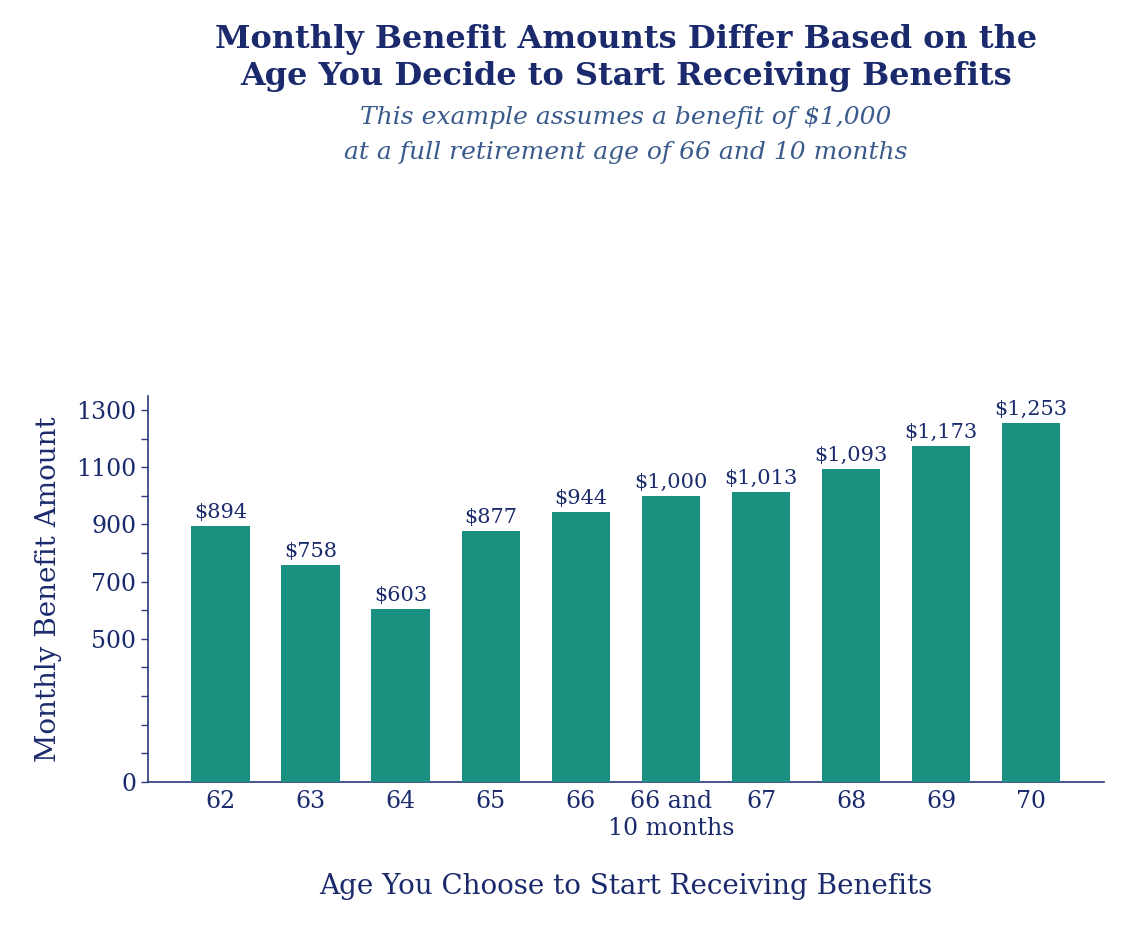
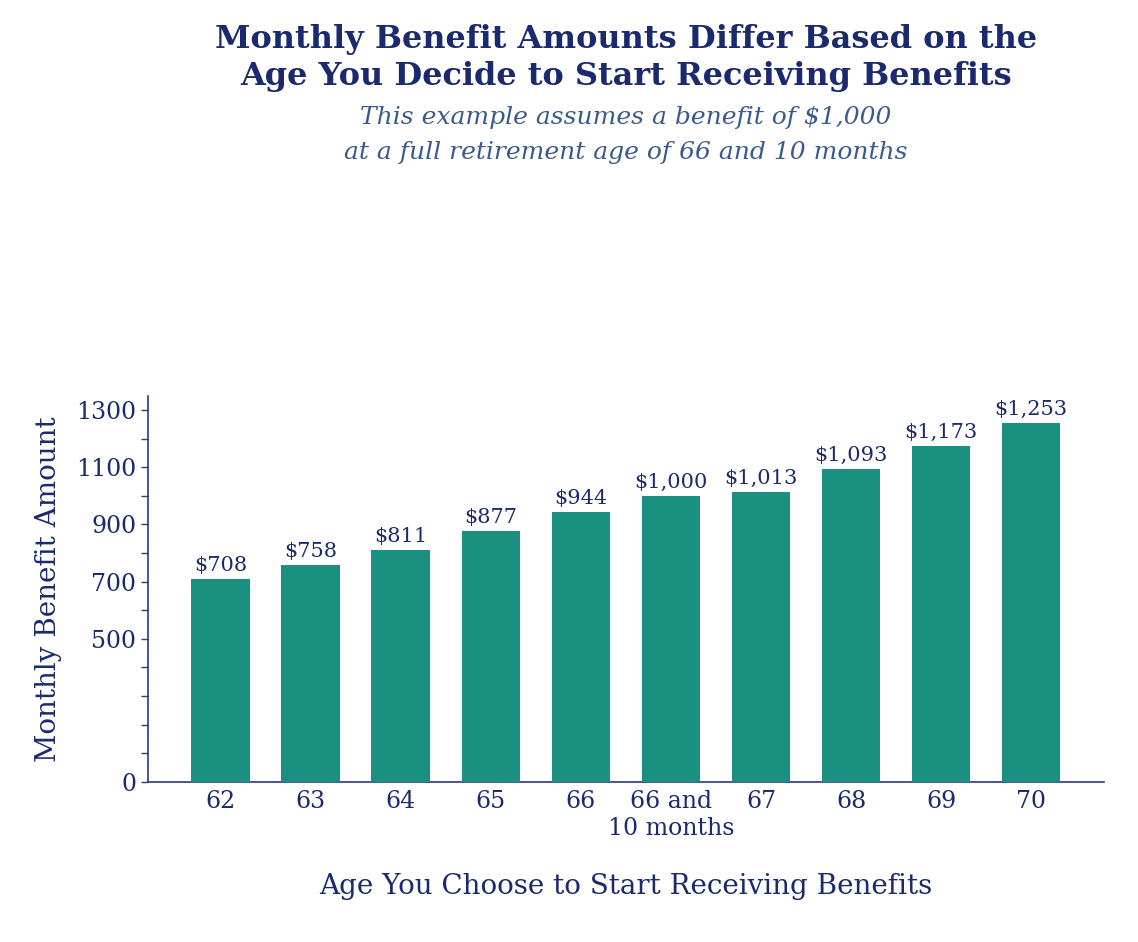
62: $894 -> $708
64: $603 -> $811
